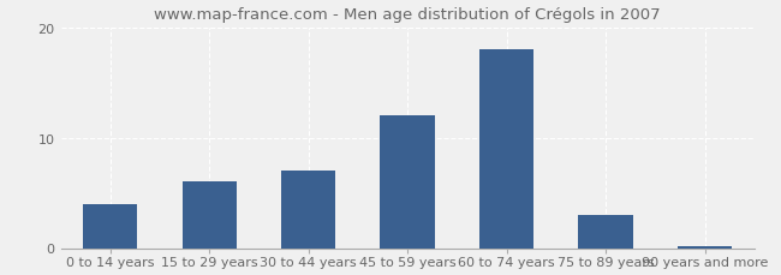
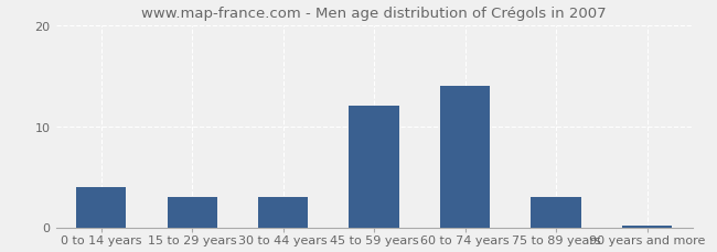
15 to 29 years: 6.0 -> 3.0
30 to 44 years: 7.0 -> 3.0
60 to 74 years: 18.0 -> 14.0
